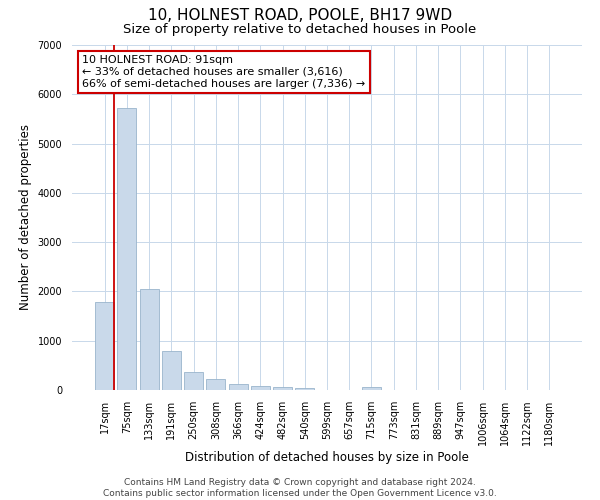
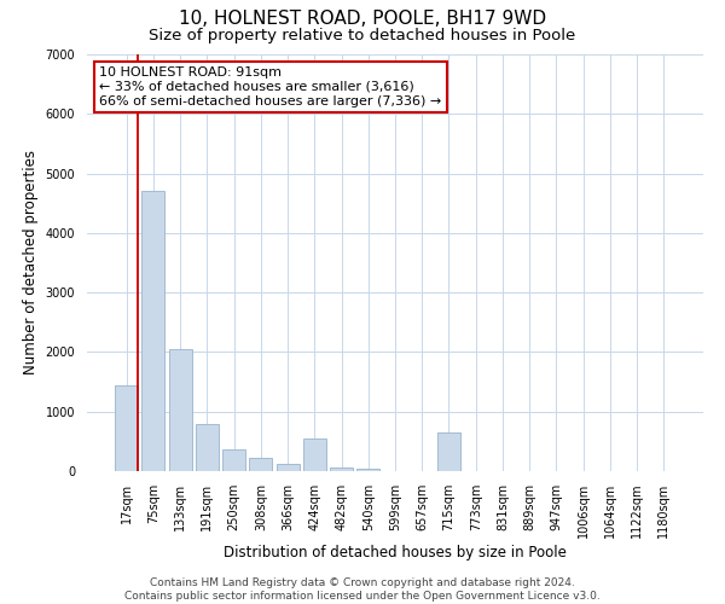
17sqm: 1780 -> 1450
75sqm: 5720 -> 4700
424sqm: 90 -> 550
715sqm: 60 -> 650
